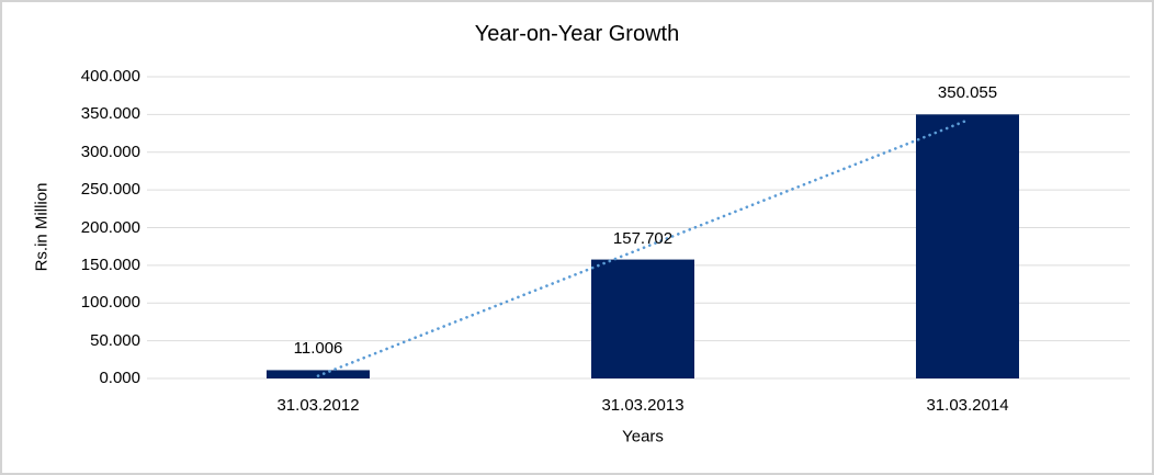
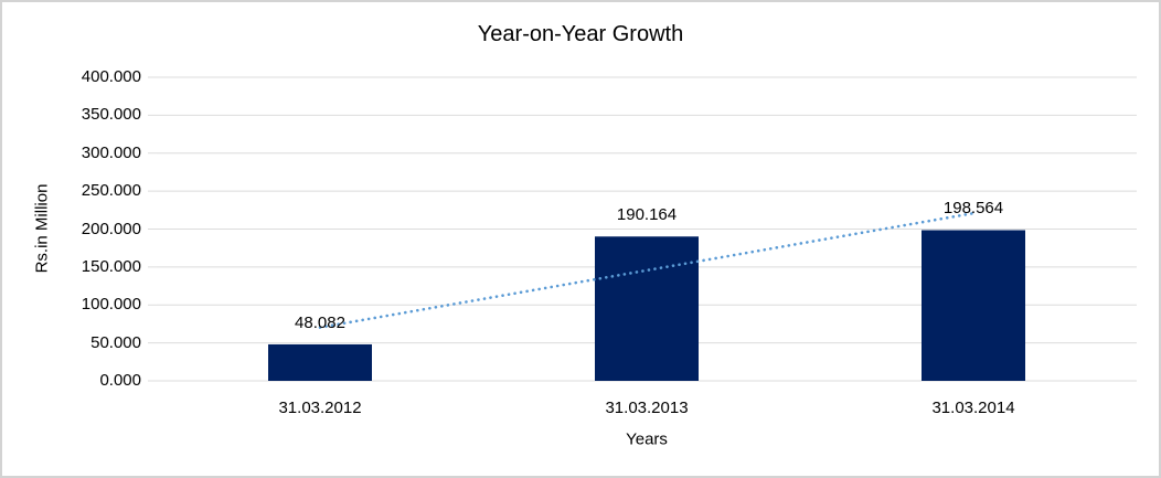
31.03.2012: 11.006 -> 48.082
31.03.2013: 157.702 -> 190.164
31.03.2014: 350.055 -> 198.564
